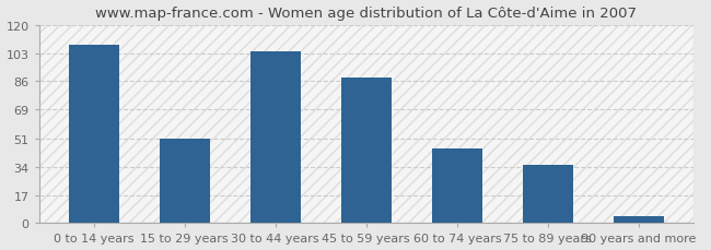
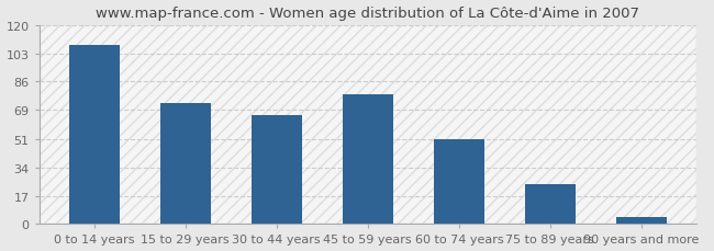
15 to 29 years: 51 -> 73
30 to 44 years: 104 -> 66
45 to 59 years: 88 -> 78
60 to 74 years: 45 -> 51
75 to 89 years: 35 -> 24
